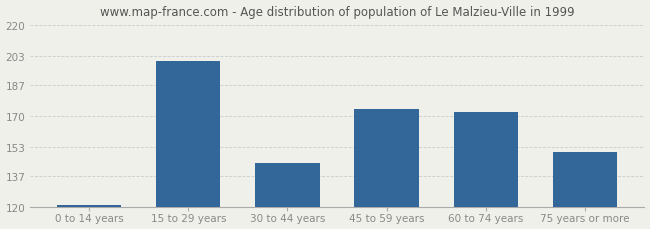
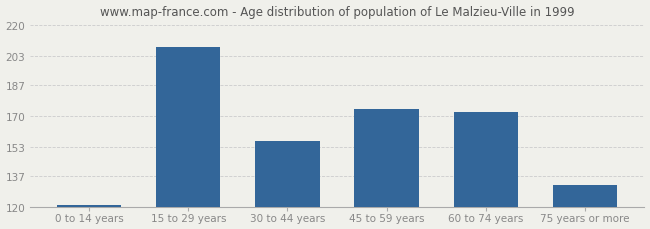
15 to 29 years: 200 -> 208
30 to 44 years: 144 -> 156
75 years or more: 150 -> 132
